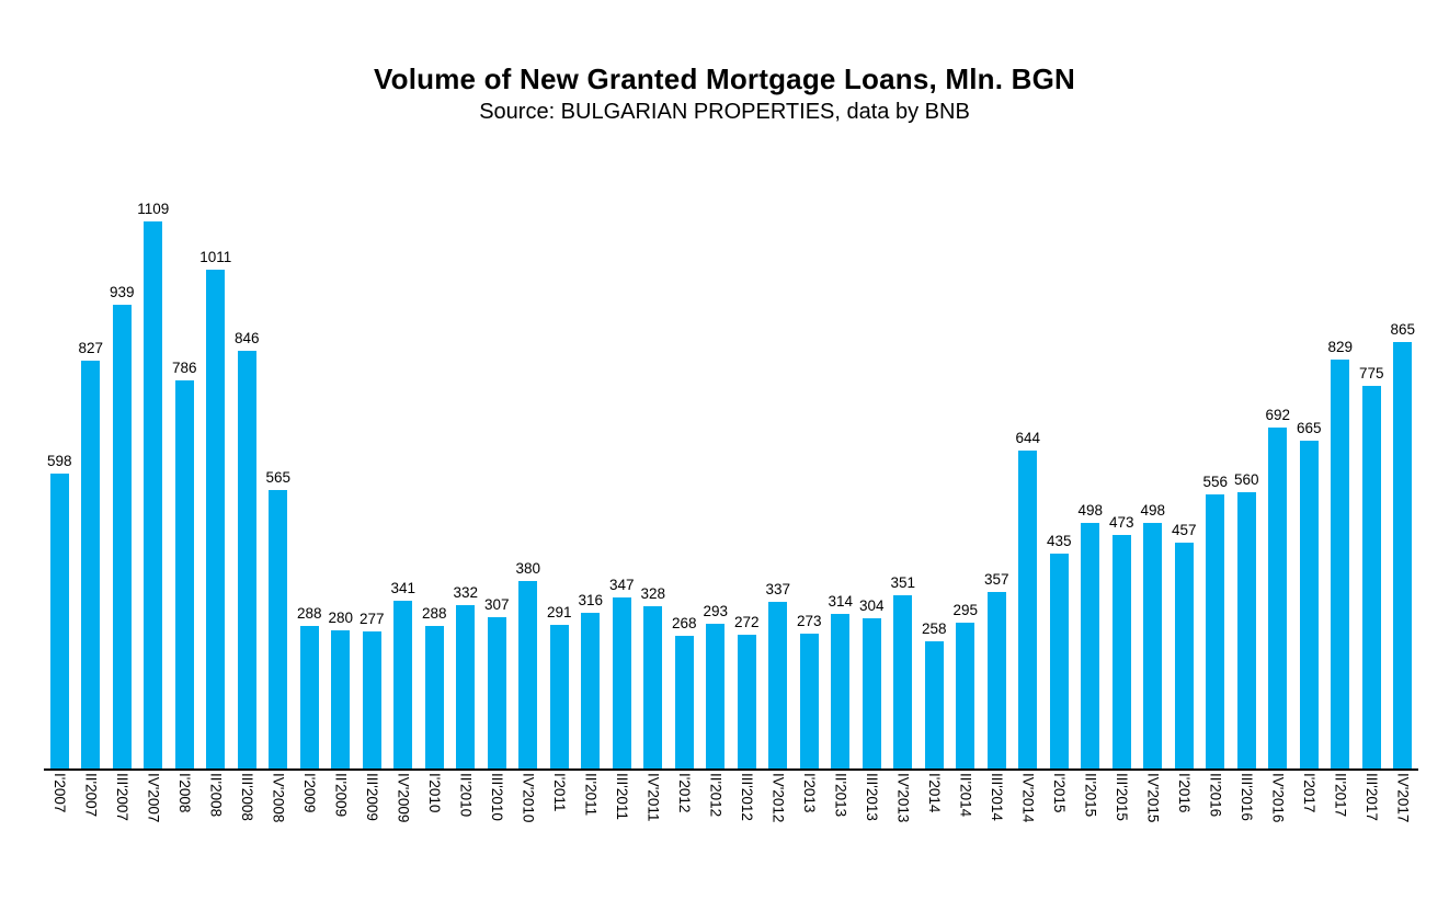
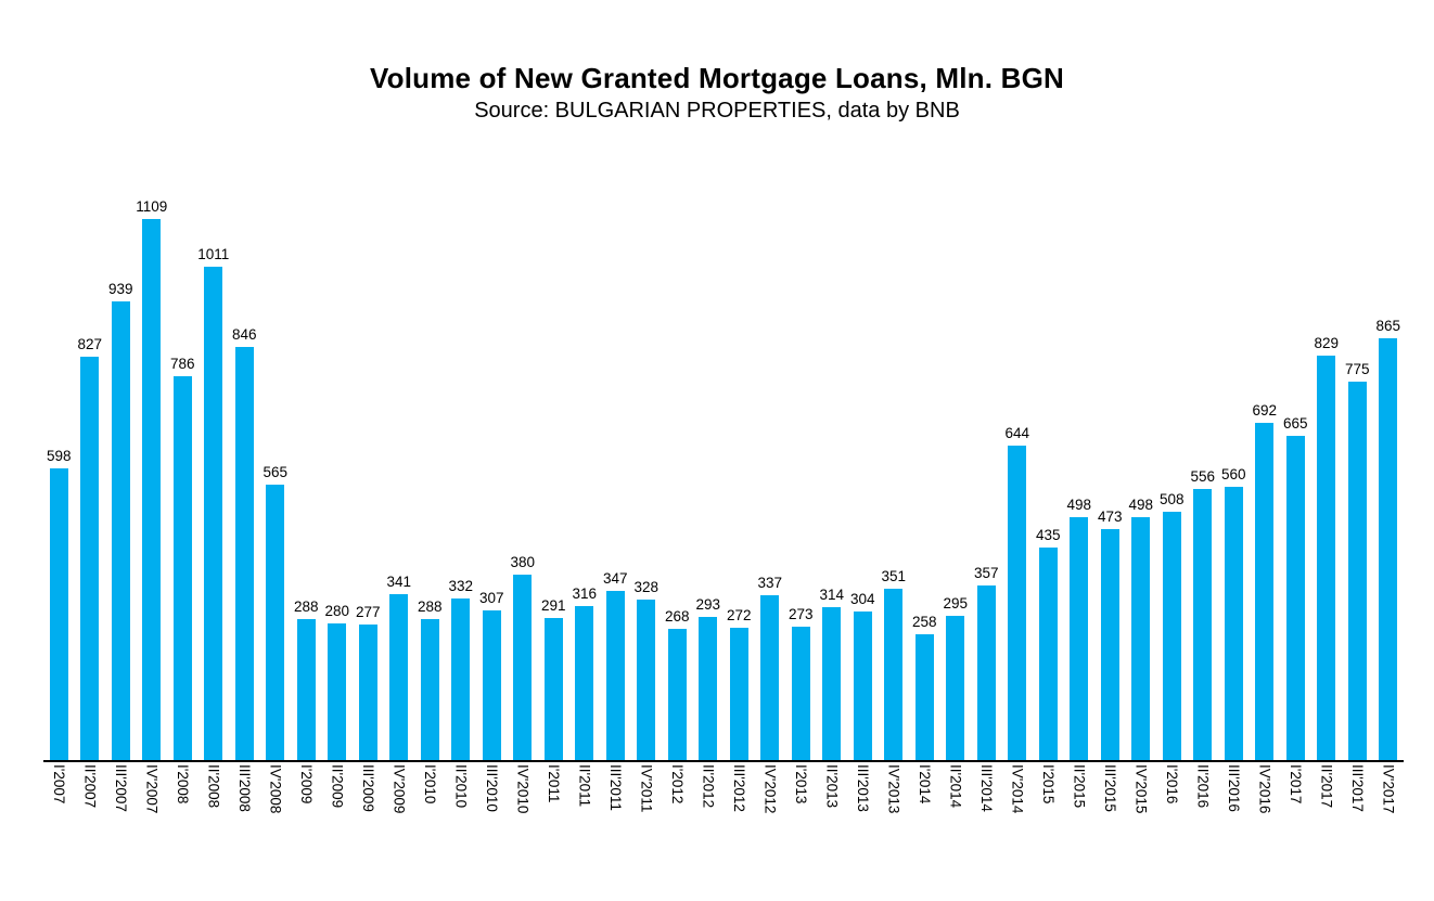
I'2016: 457 -> 508
